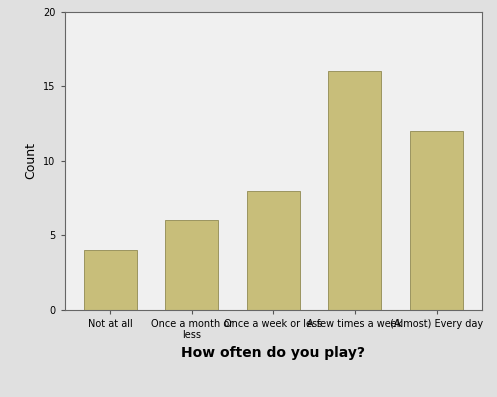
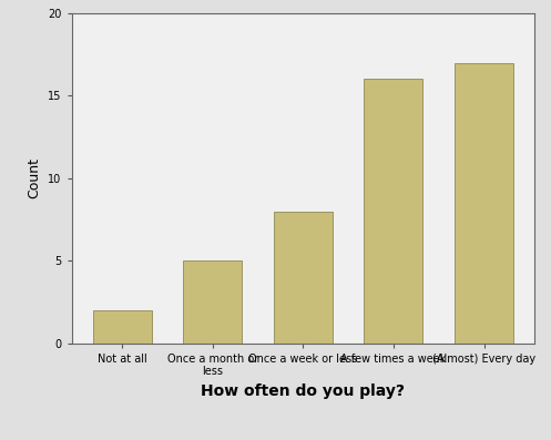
Not at all: 4 -> 2
Once a month or less: 6 -> 5
(Almost) Every day: 12 -> 17
